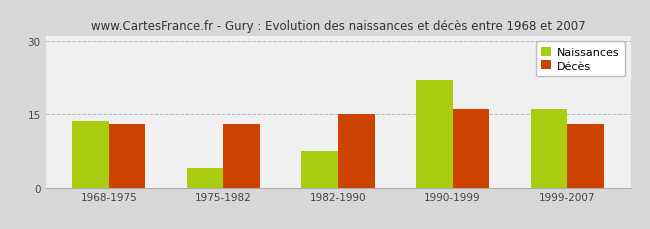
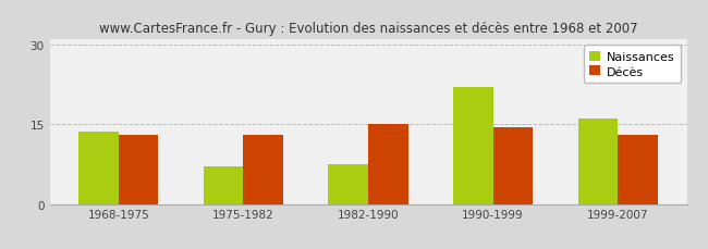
Naissances/1975-1982: 4.0 -> 7.0
Décès/1990-1999: 16.0 -> 14.5
